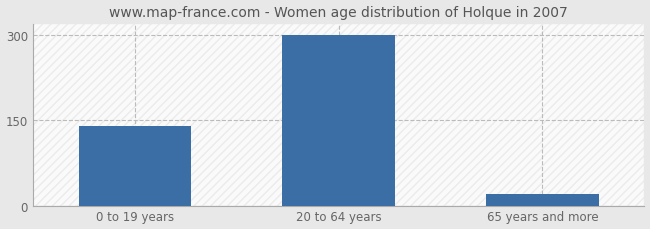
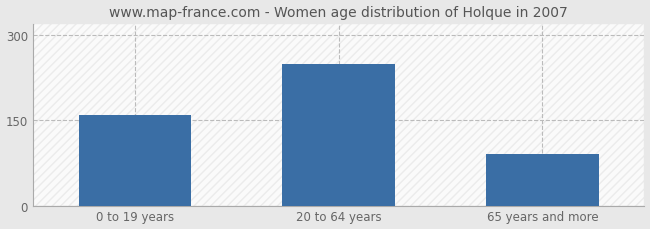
0 to 19 years: 140 -> 160
20 to 64 years: 300 -> 250
65 years and more: 20 -> 90
